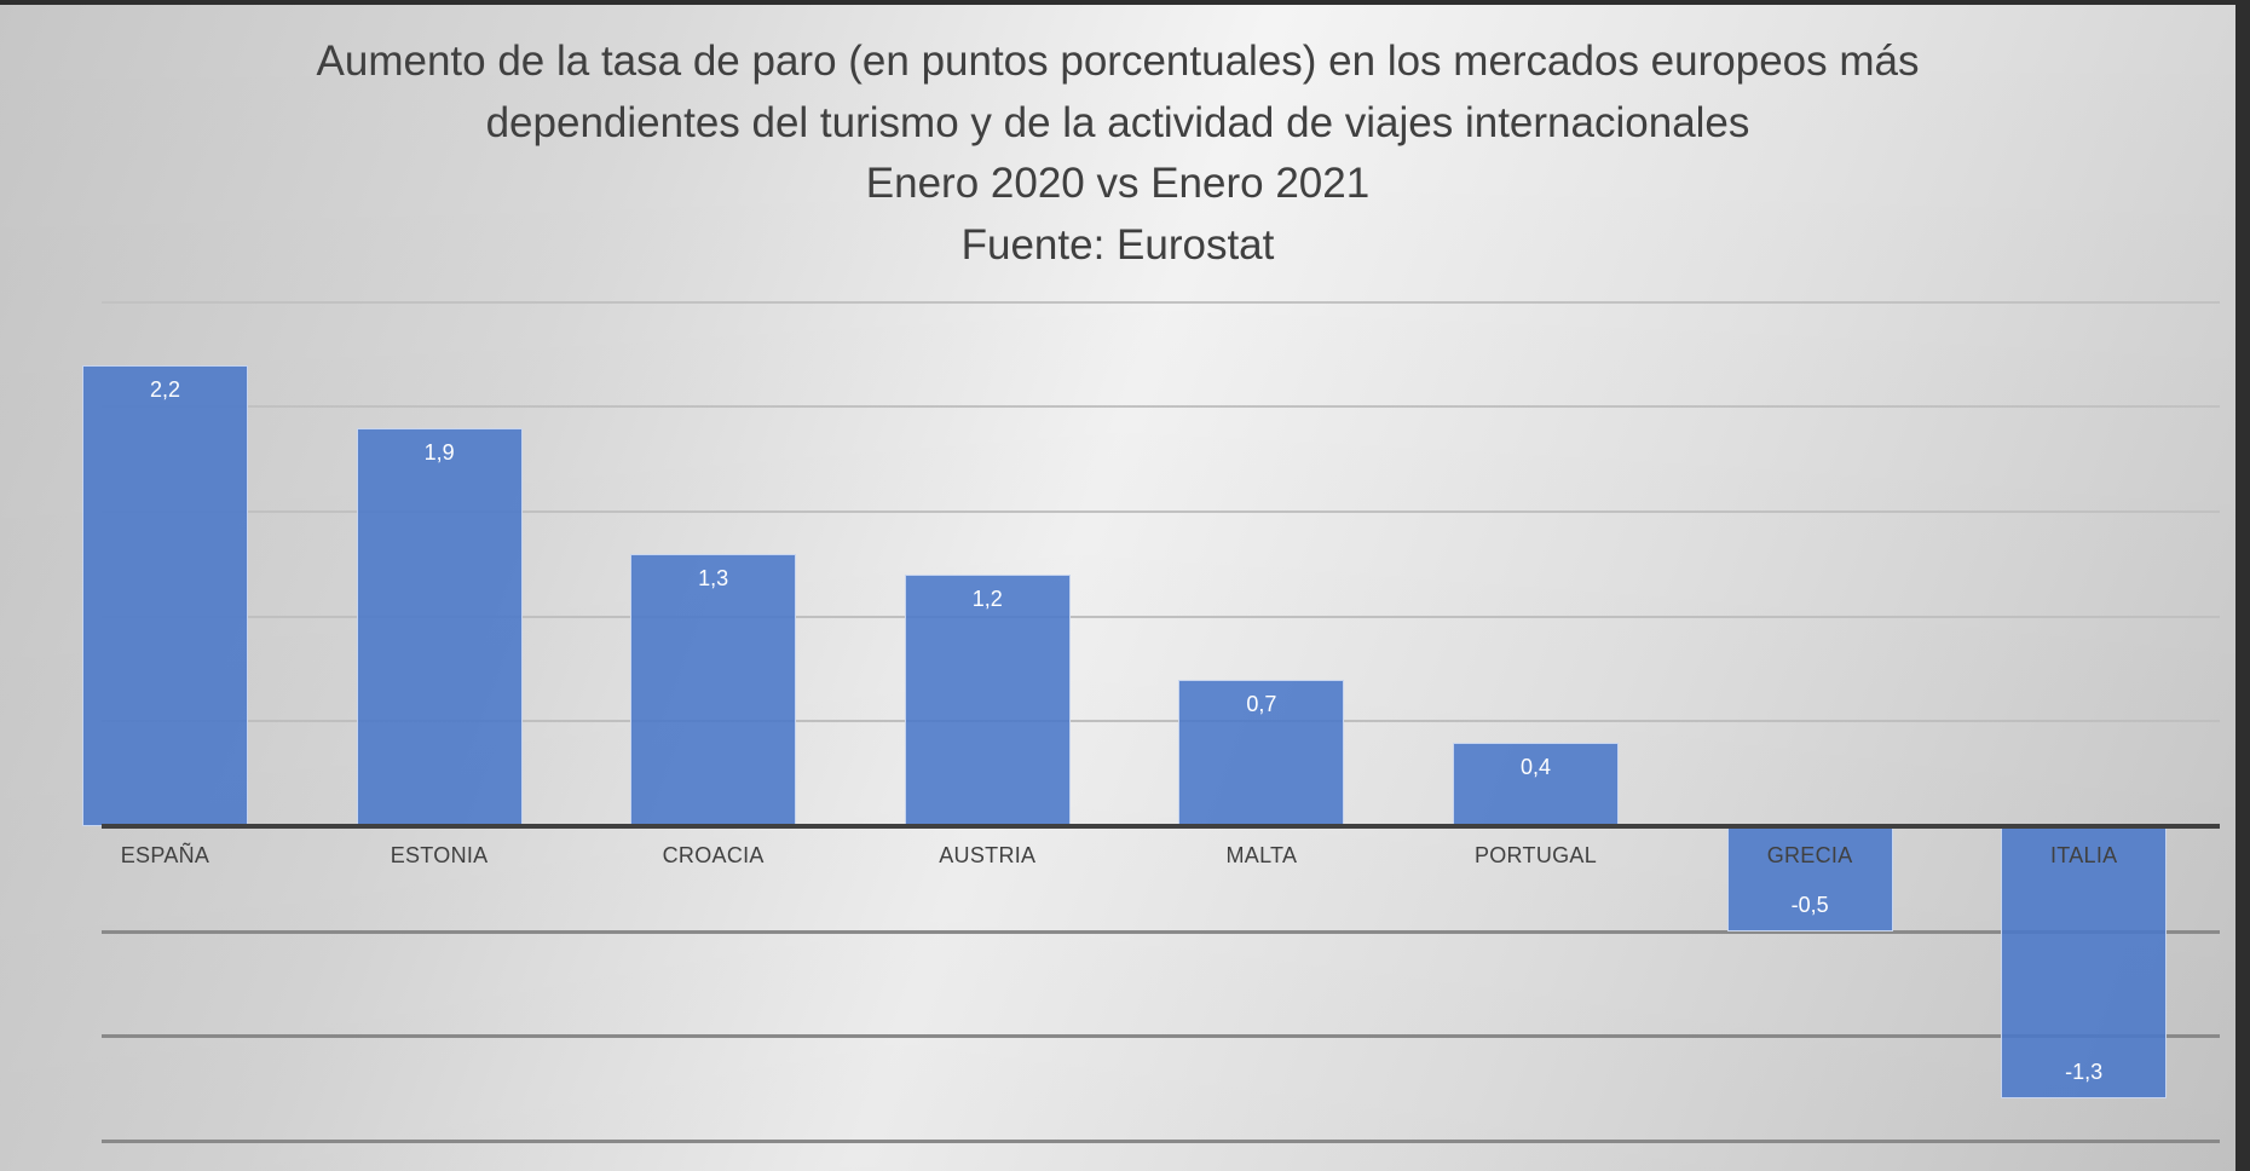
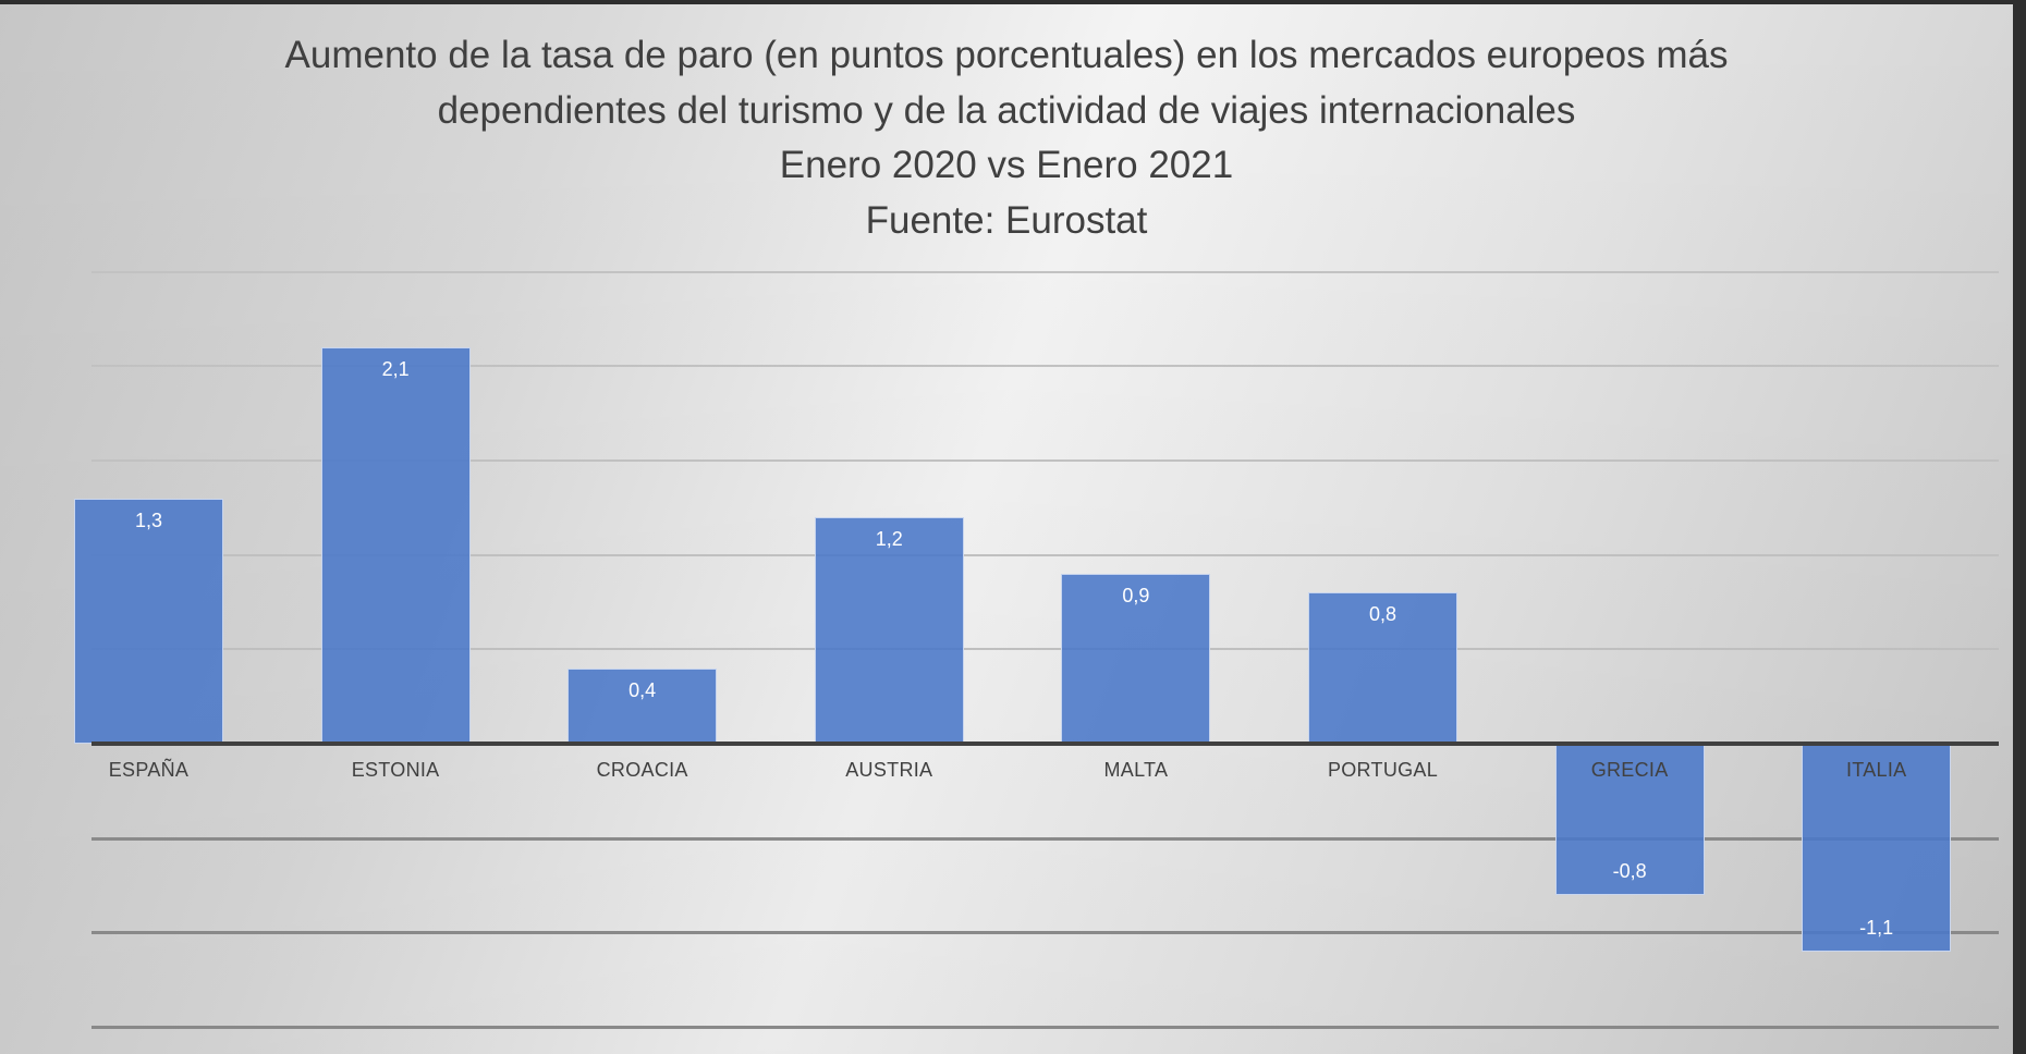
ESPAÑA: 2,2 -> 1,3
ESTONIA: 1,9 -> 2,1
CROACIA: 1,3 -> 0,4
MALTA: 0,7 -> 0,9
PORTUGAL: 0,4 -> 0,8
GRECIA: -0,5 -> -0,8
ITALIA: -1,3 -> -1,1
